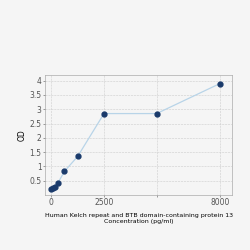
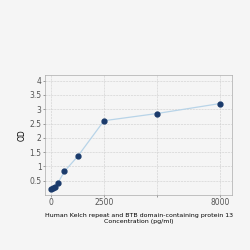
2500: 2.85 -> 2.60
8000: 3.90 -> 3.20
